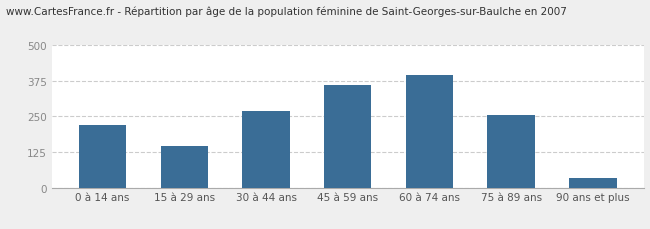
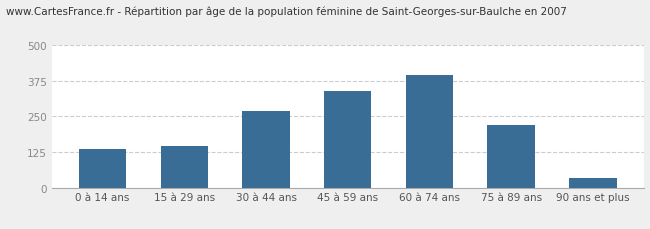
0 à 14 ans: 220 -> 135
45 à 59 ans: 360 -> 340
75 à 89 ans: 255 -> 220
